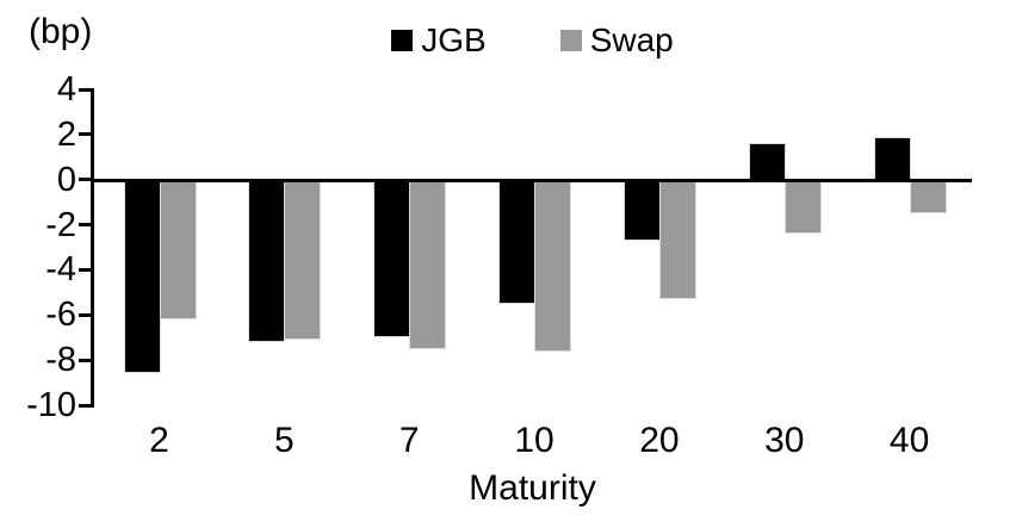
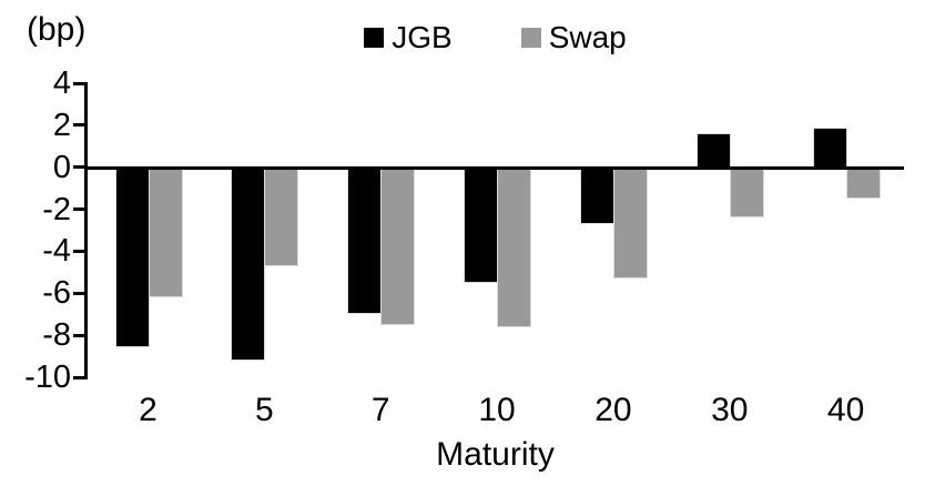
JGB/5: -7.2 -> -9.2
Swap/5: -7.1 -> -4.7
